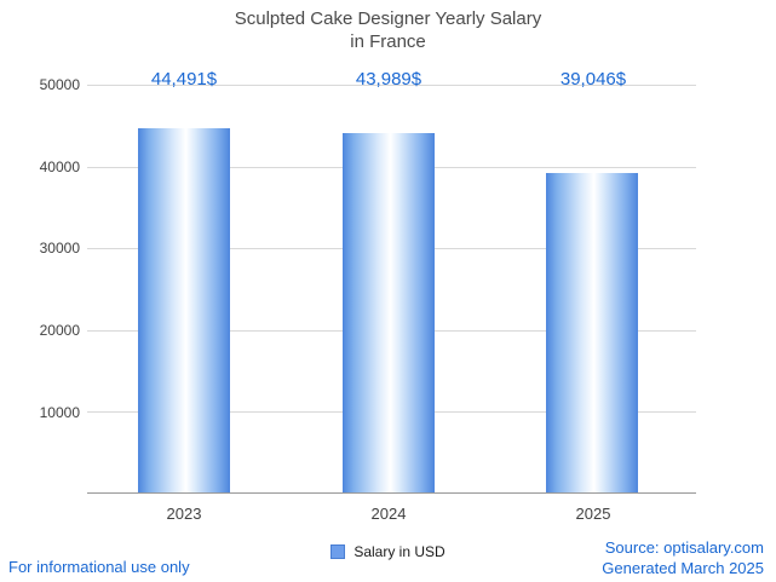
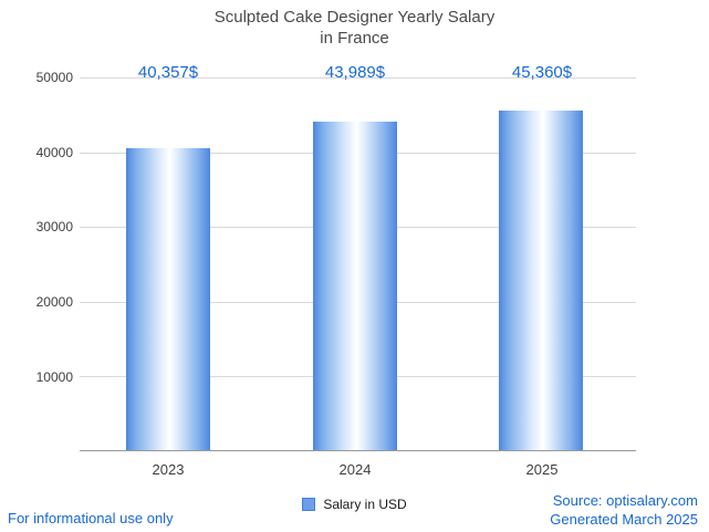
2023: 44,491 -> 40,357
2025: 39,046 -> 45,360
